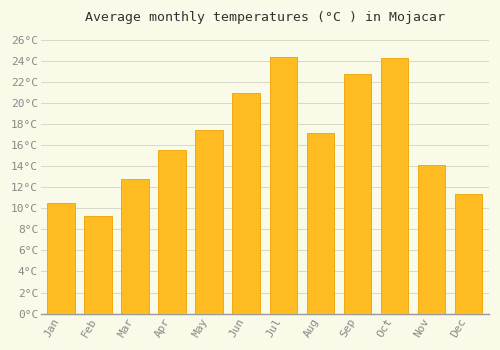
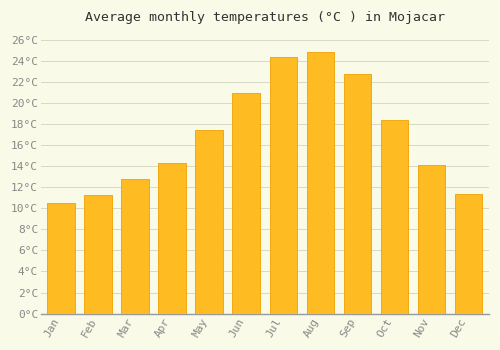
Feb: 9.3°C -> 11.3°C
Apr: 15.5°C -> 14.3°C
Aug: 17.2°C -> 24.9°C
Oct: 24.3°C -> 18.4°C
